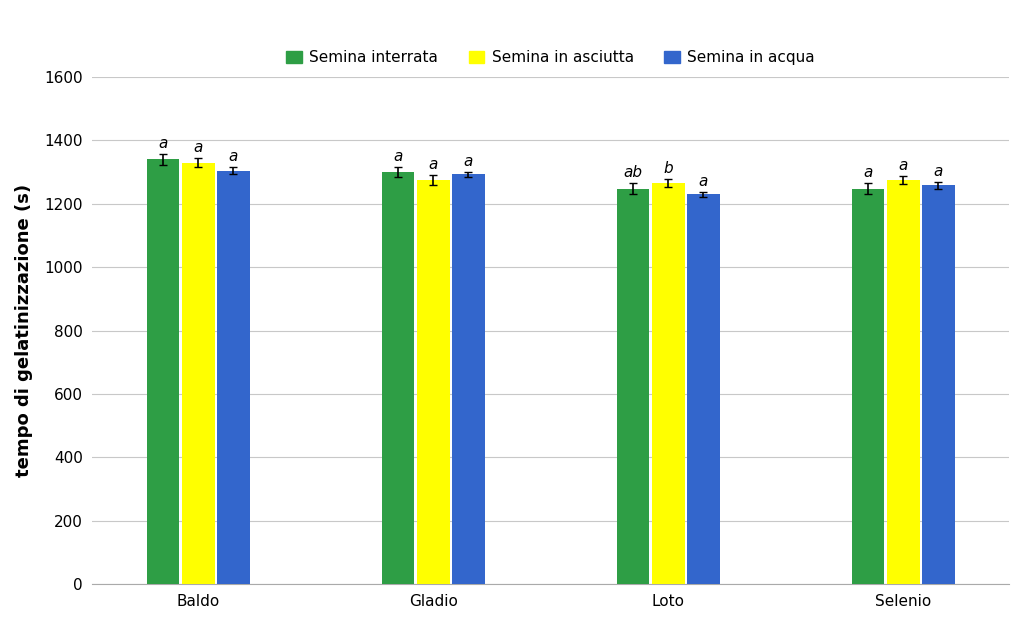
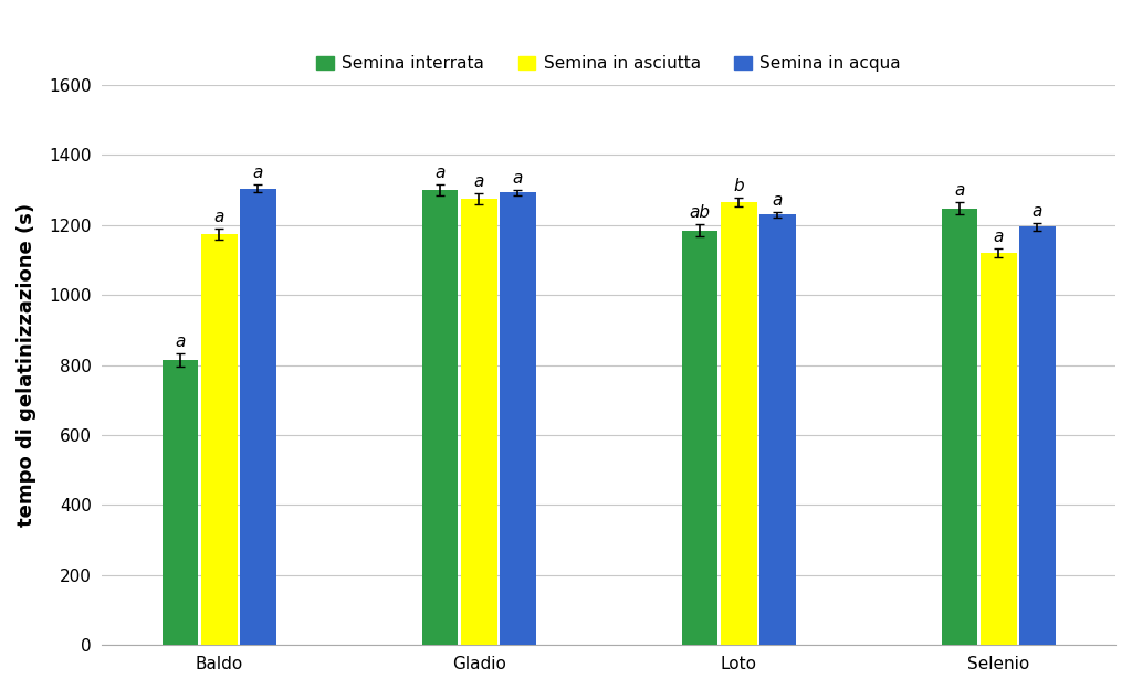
Semina interrata/Baldo: 1340 -> 815
Semina in asciutta/Baldo: 1330 -> 1175
Semina interrata/Loto: 1248 -> 1185
Semina in asciutta/Selenio: 1275 -> 1120
Semina in acqua/Selenio: 1258 -> 1195
